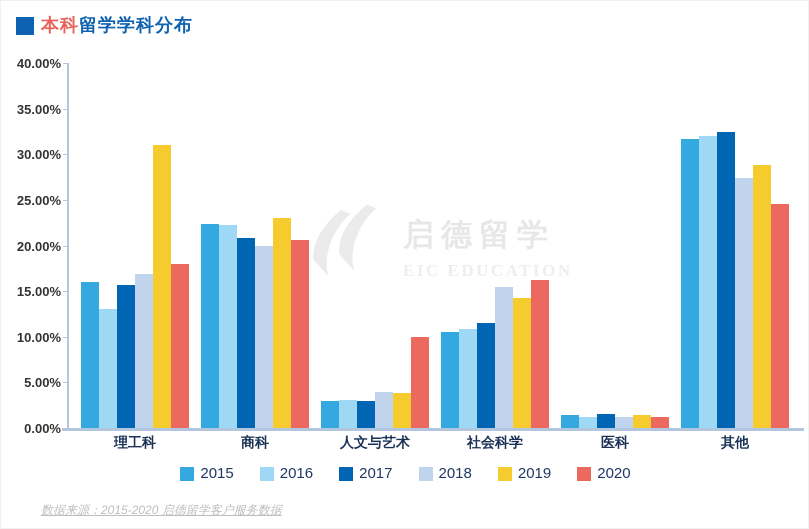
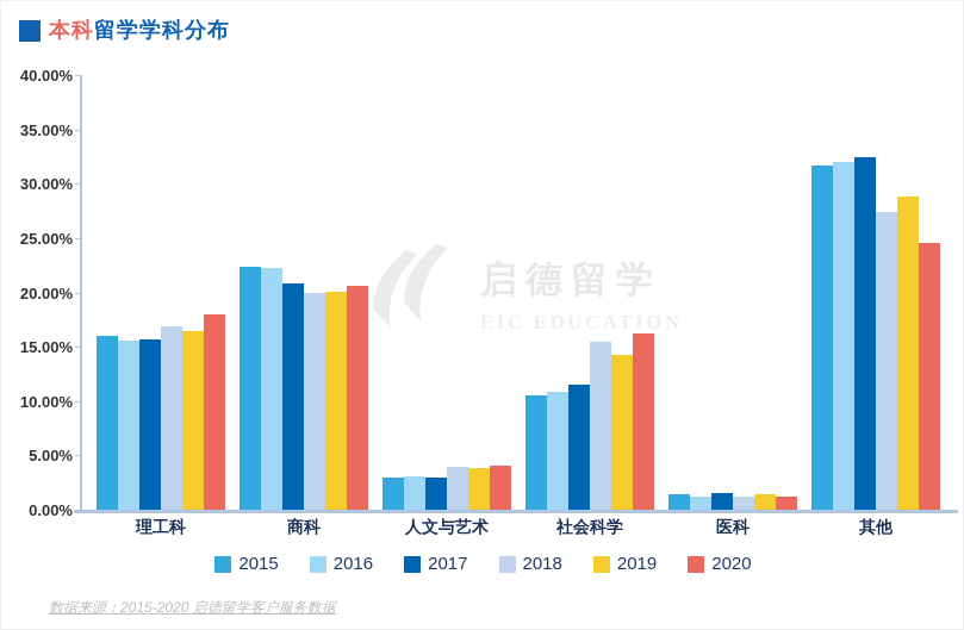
2016/理工科: 13% -> 16%
2019/理工科: 31% -> 16%
2019/商科: 23% -> 20%
2020/人文与艺术: 10% -> 4%
